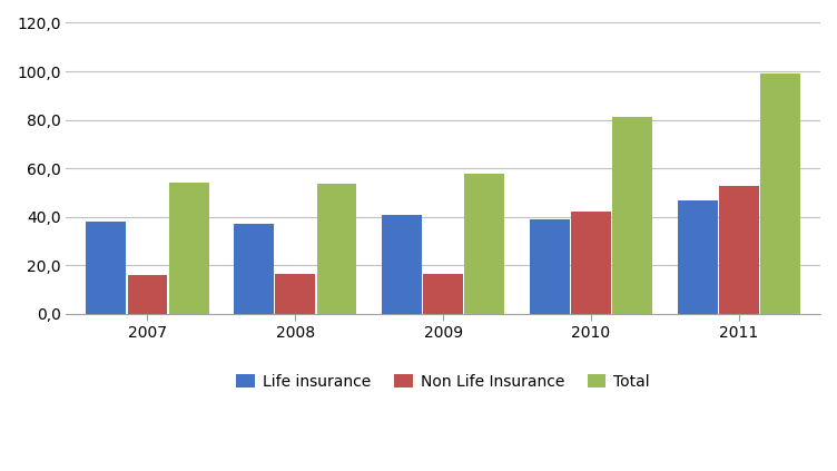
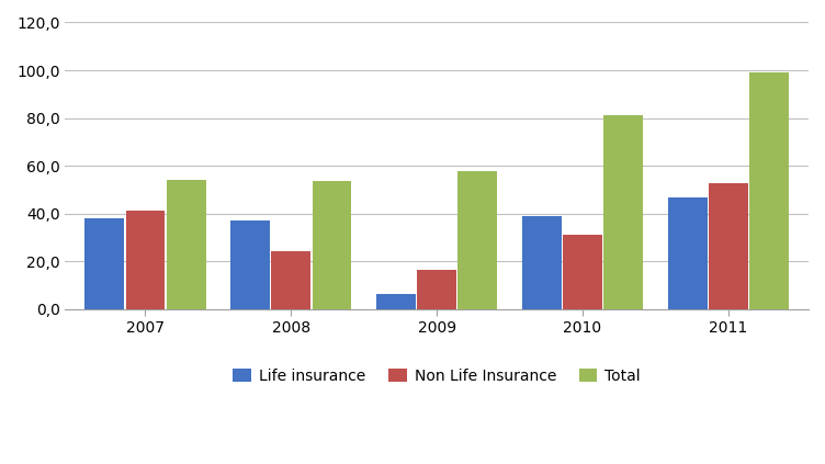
Non Life Insurance/2007: 16,0 -> 41,0
Non Life Insurance/2008: 16,5 -> 24,0
Life insurance/2009: 40,5 -> 6,0
Non Life Insurance/2010: 42,0 -> 31,0
